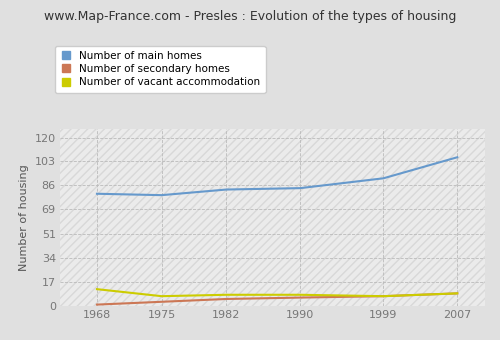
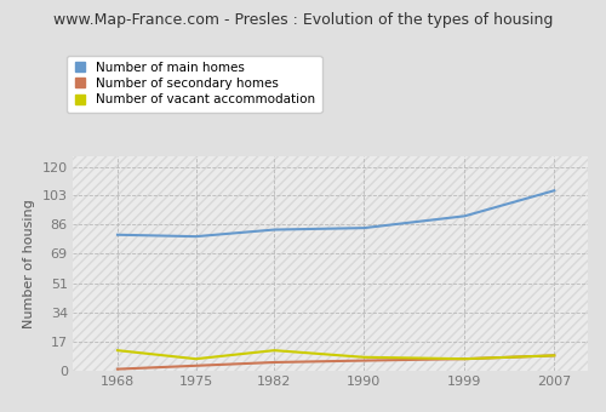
Number of vacant accommodation/1982: 8 -> 12
